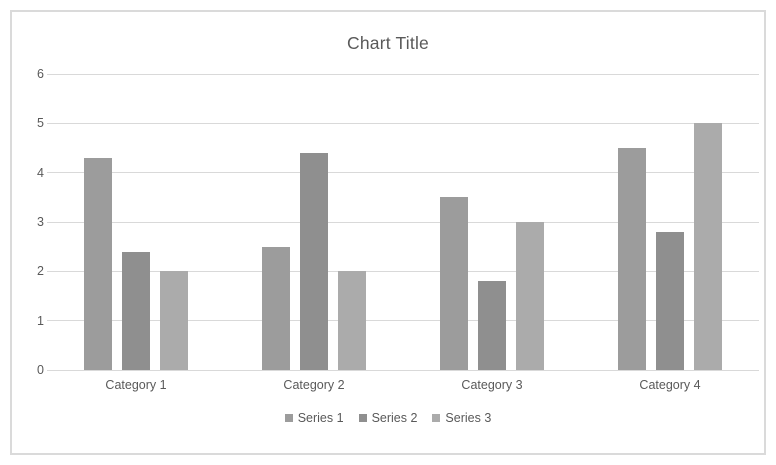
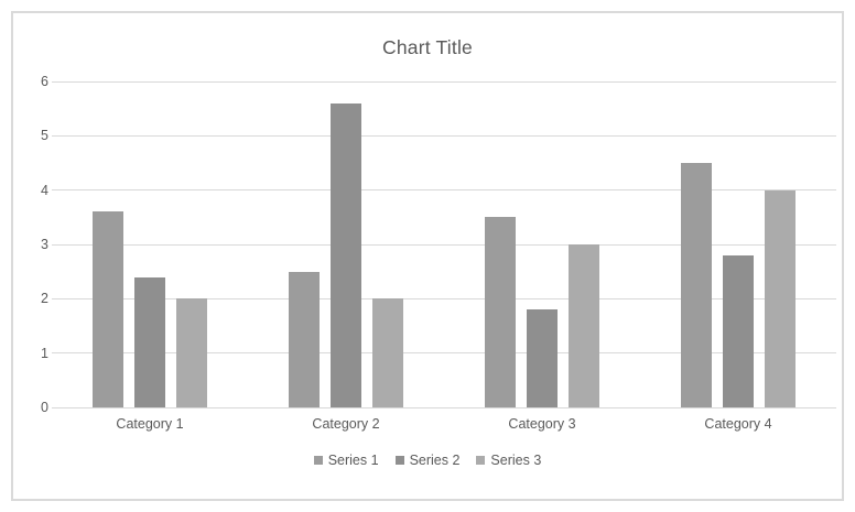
Series 1/Category 1: 4.3 -> 3.6
Series 2/Category 2: 4.4 -> 5.6
Series 3/Category 4: 5 -> 4
